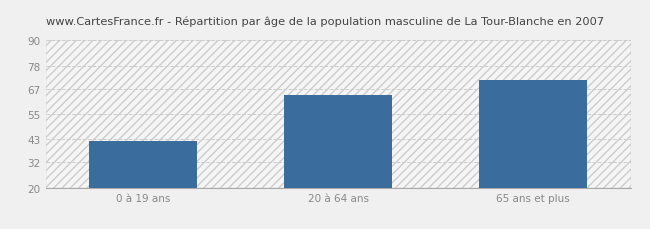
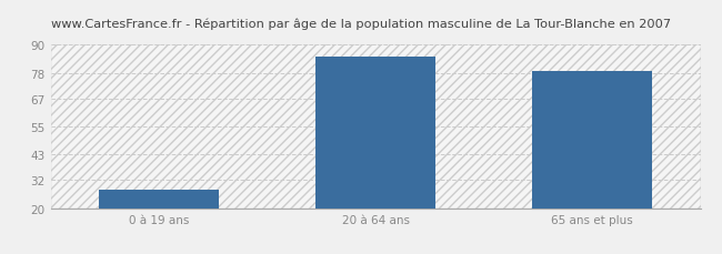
0 à 19 ans: 42 -> 28
20 à 64 ans: 64 -> 85
65 ans et plus: 71 -> 79
